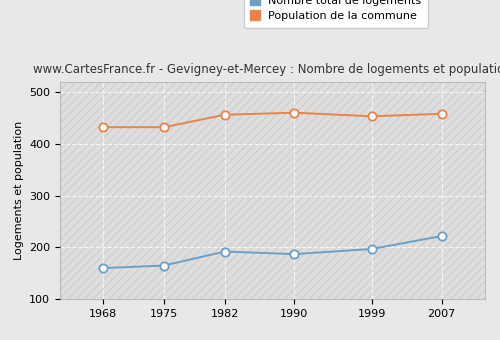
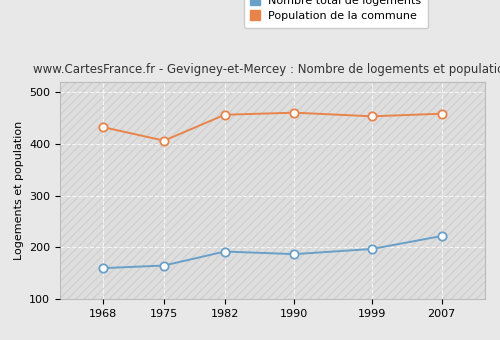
Population de la commune/1975: 432 -> 406
